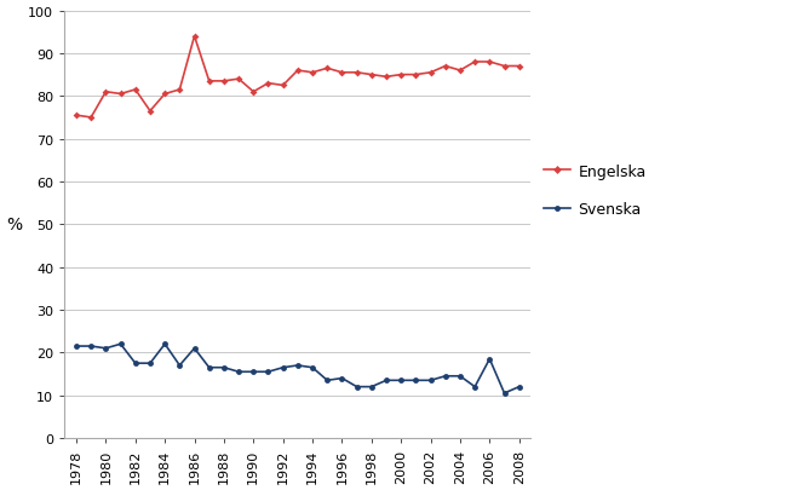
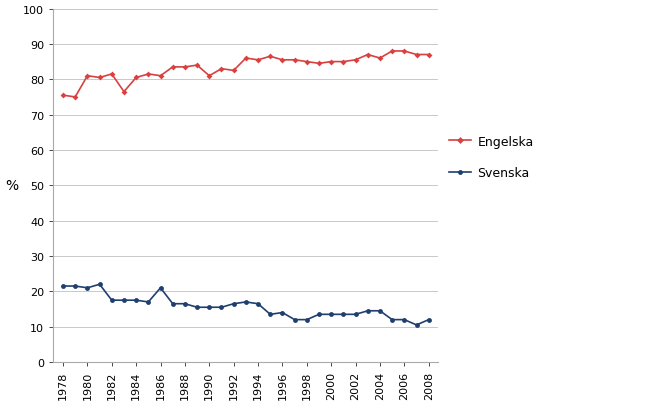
Svenska/1984: 22.0 -> 17.5
Engelska/1986: 94.0 -> 81.0
Svenska/2006: 18.5 -> 12.0
